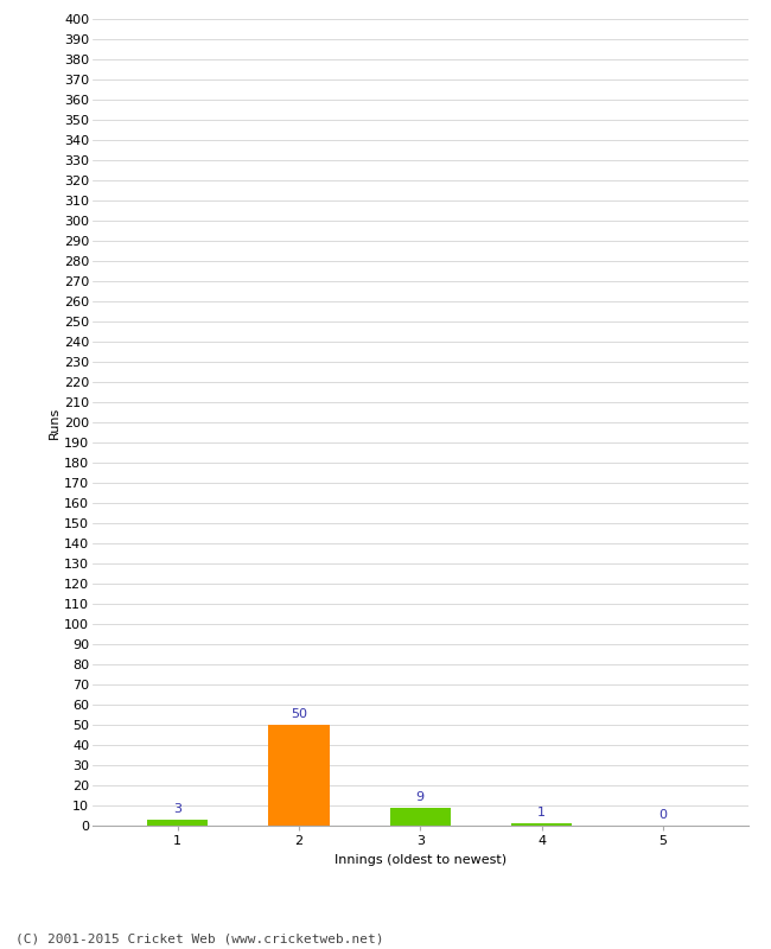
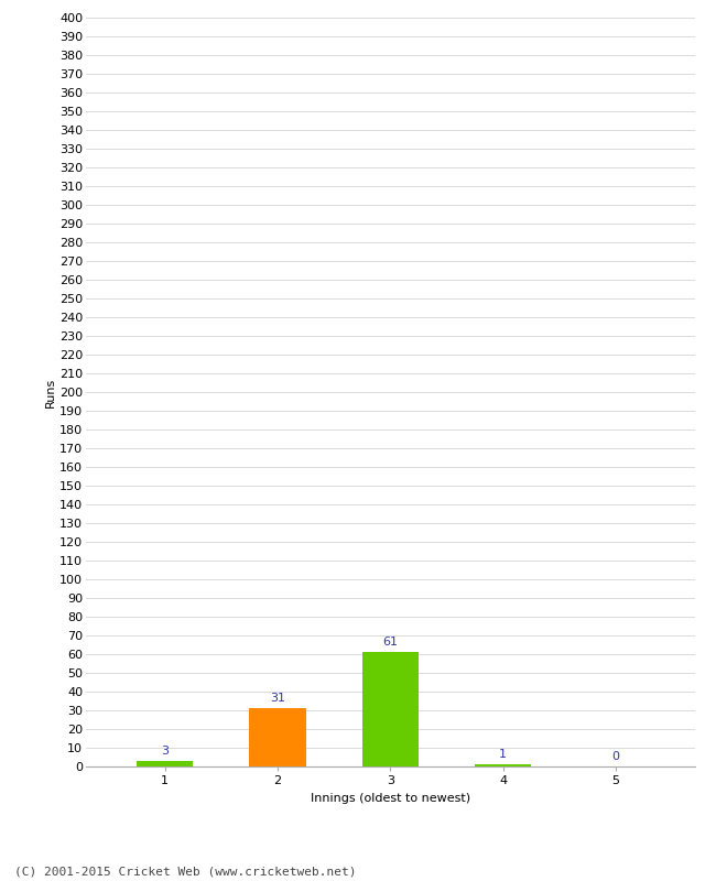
2: 50 -> 31
3: 9 -> 61
